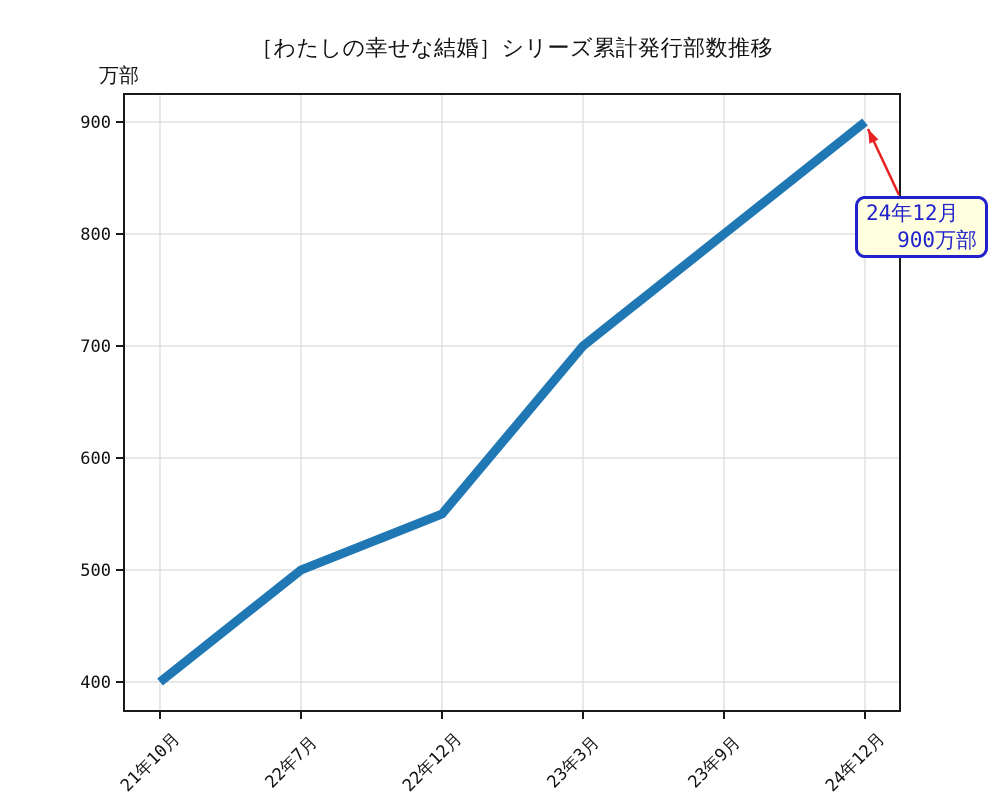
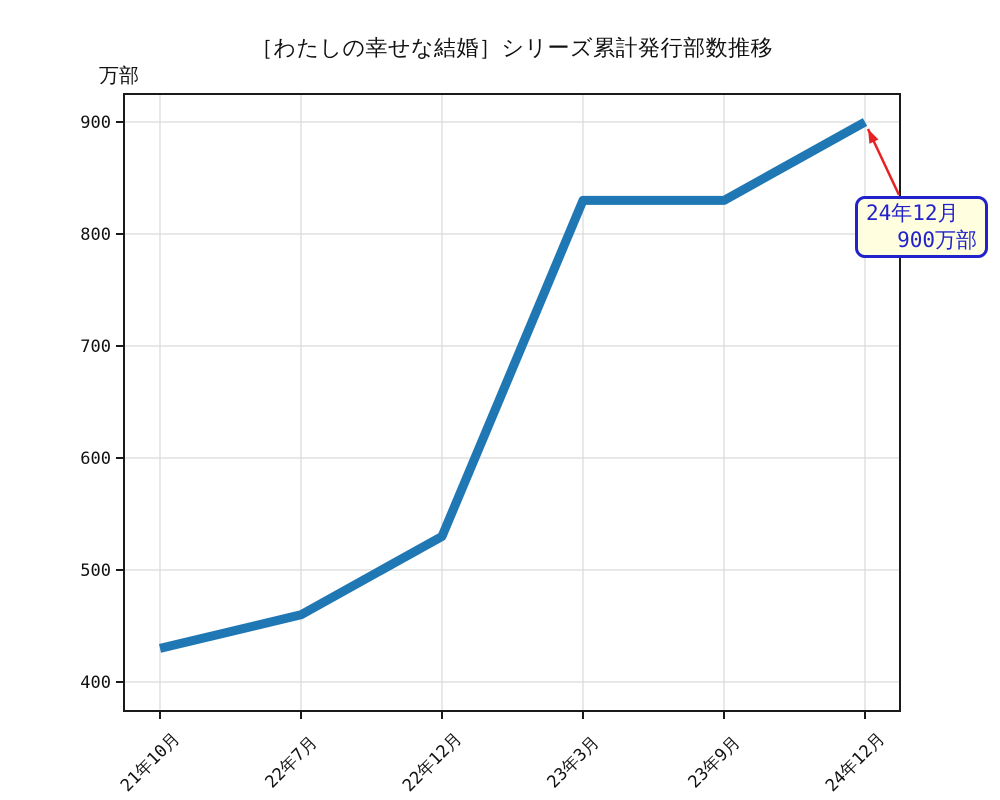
21年10月: 400 -> 430
22年7月: 500 -> 460
22年12月: 550 -> 530
23年3月: 700 -> 830
23年9月: 800 -> 830
